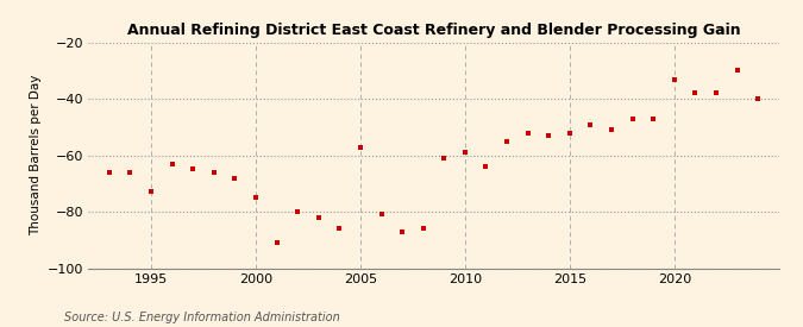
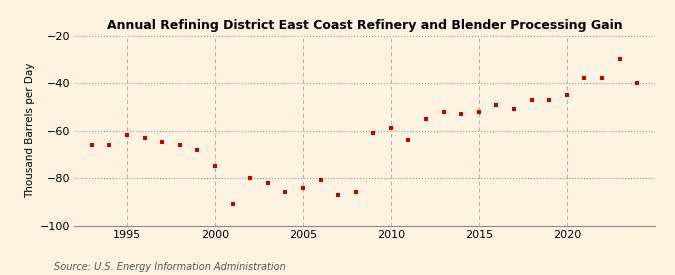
1995: -73 -> -62
2005: -57 -> -84
2020: -33 -> -45
